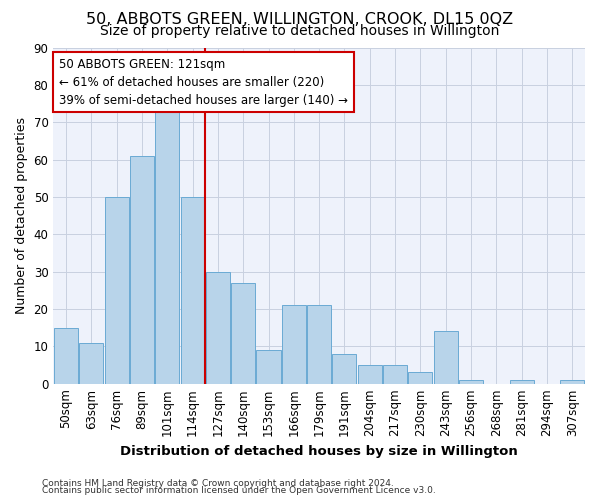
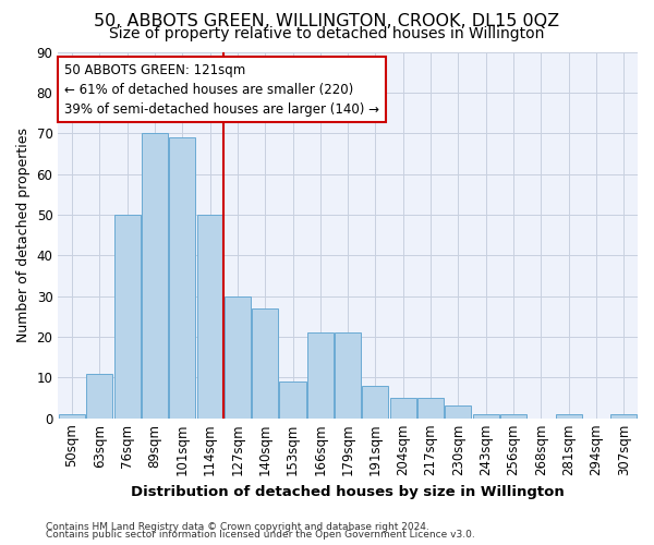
50sqm: 15 -> 1
89sqm: 61 -> 70
101sqm: 73 -> 69
243sqm: 14 -> 1
